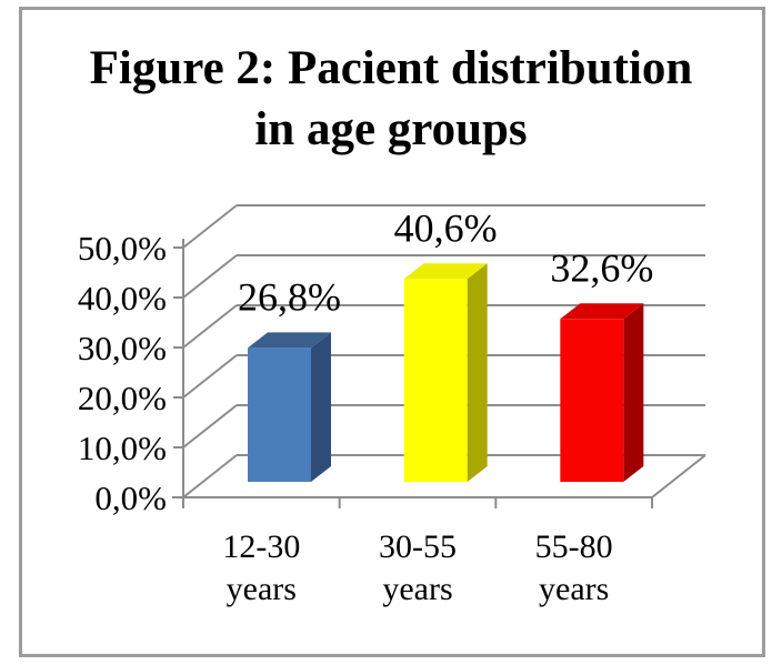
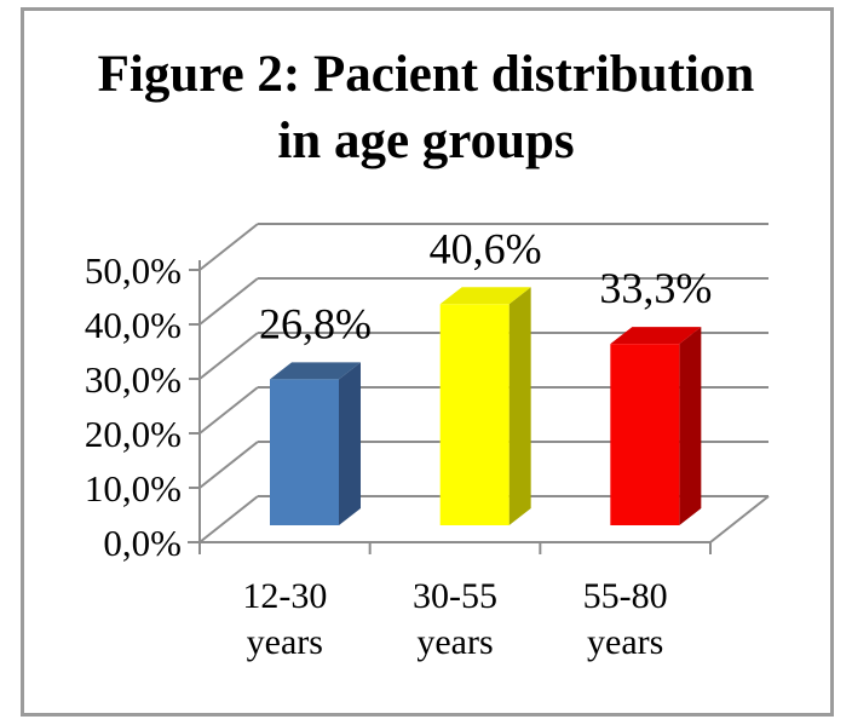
55-80 years: 32,6% -> 33,3%
